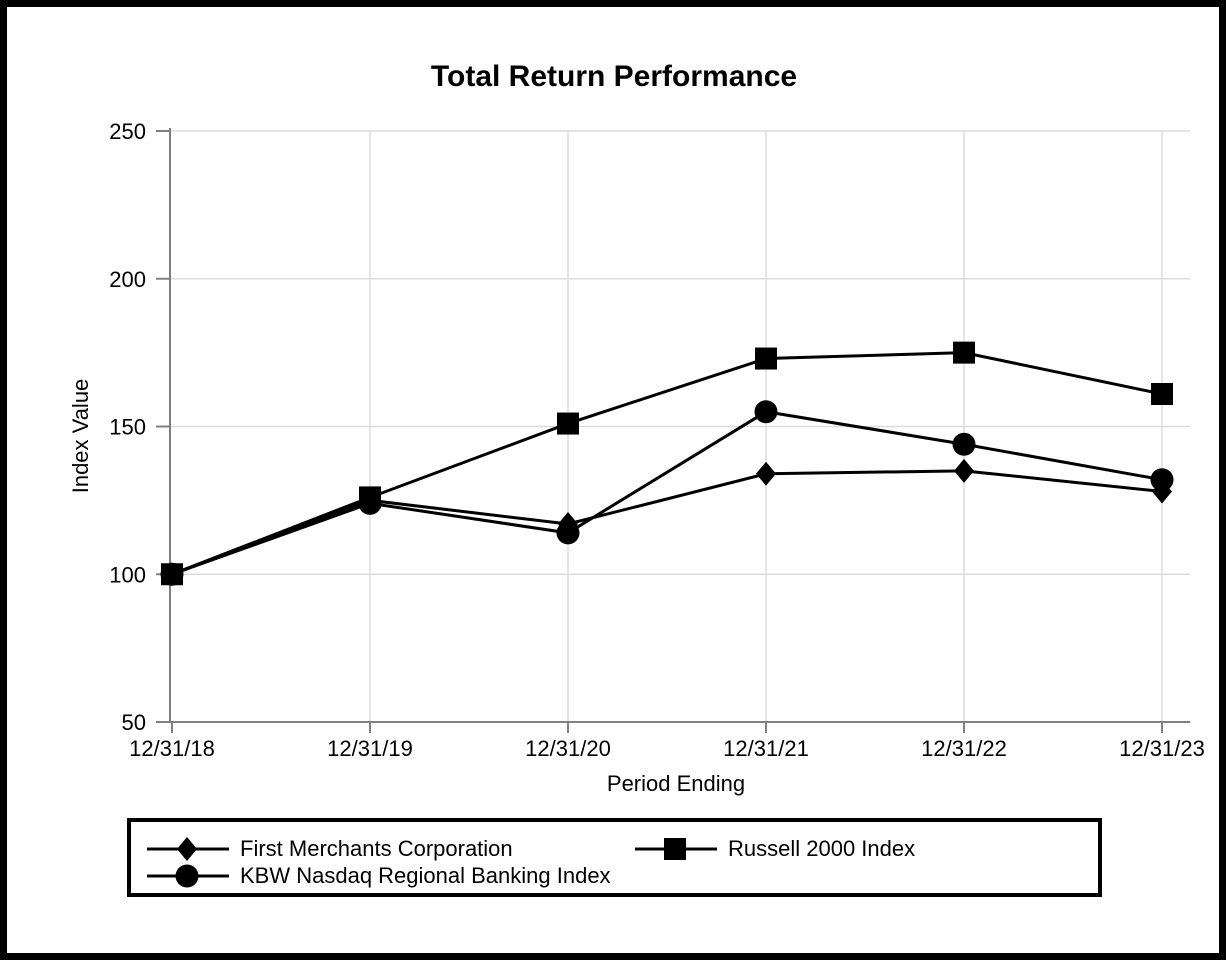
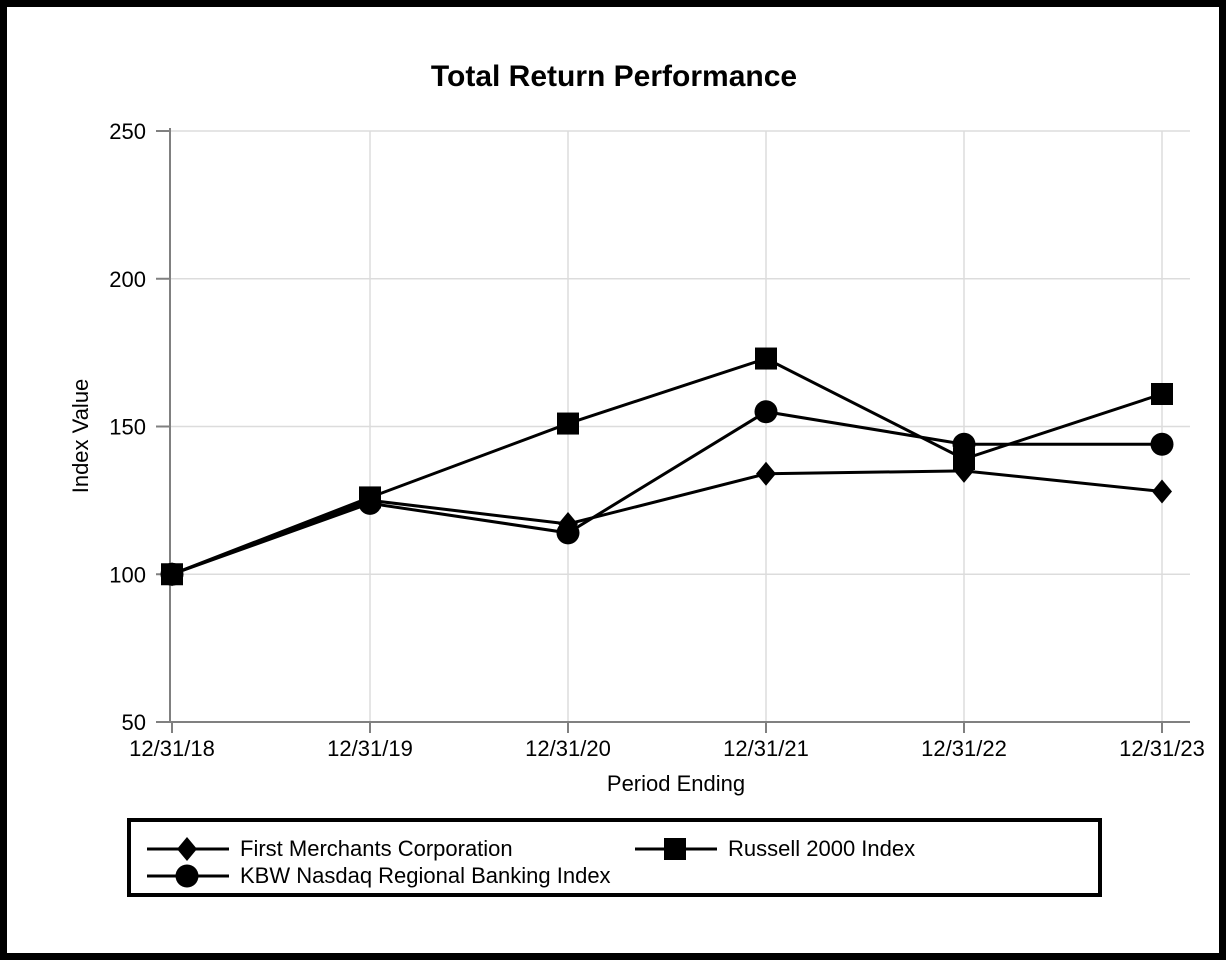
Russell 2000 Index/12/31/22: 175 -> 139
KBW Nasdaq Regional Banking Index/12/31/23: 132 -> 144
